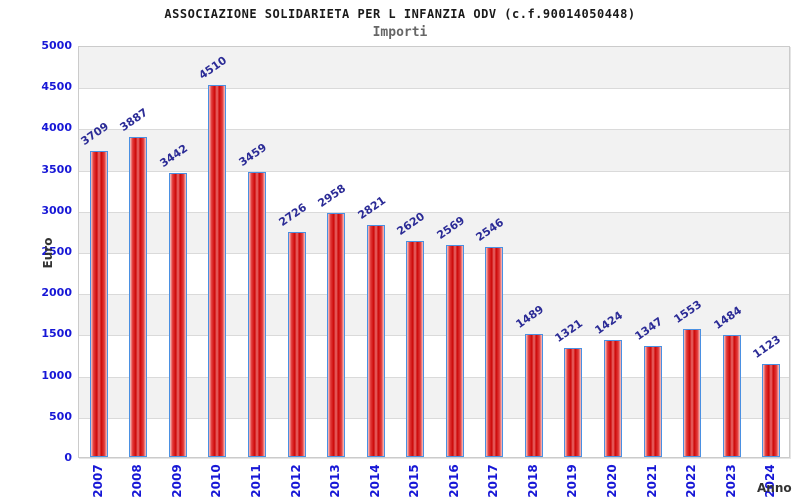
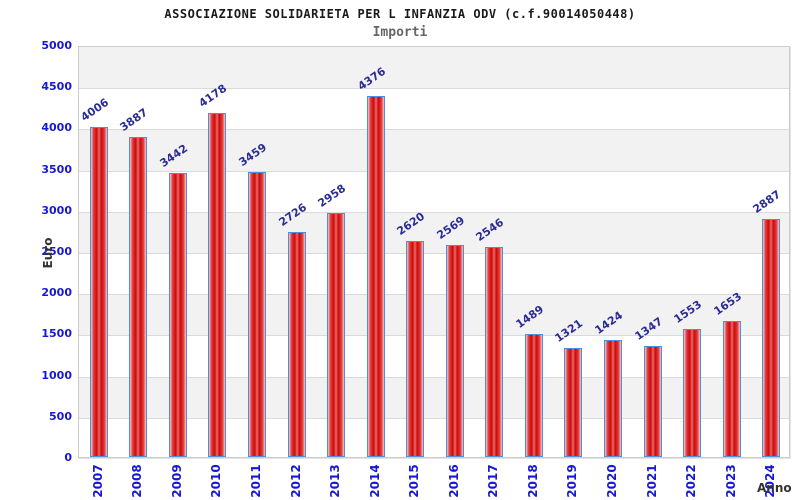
2007: 3709 -> 4006
2010: 4510 -> 4178
2014: 2821 -> 4376
2023: 1484 -> 1653
2024: 1123 -> 2887
